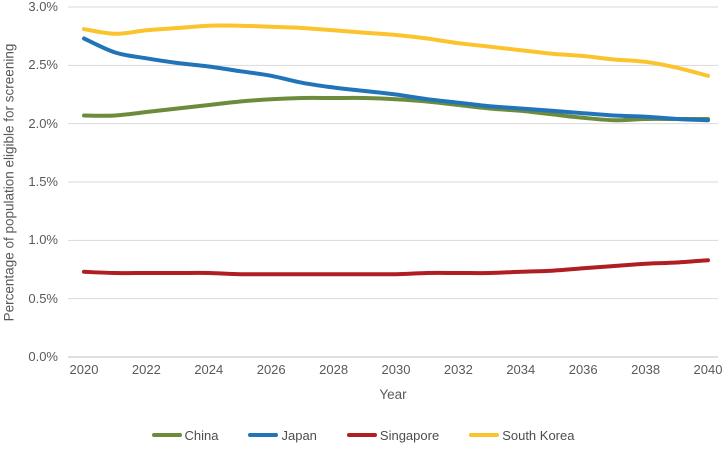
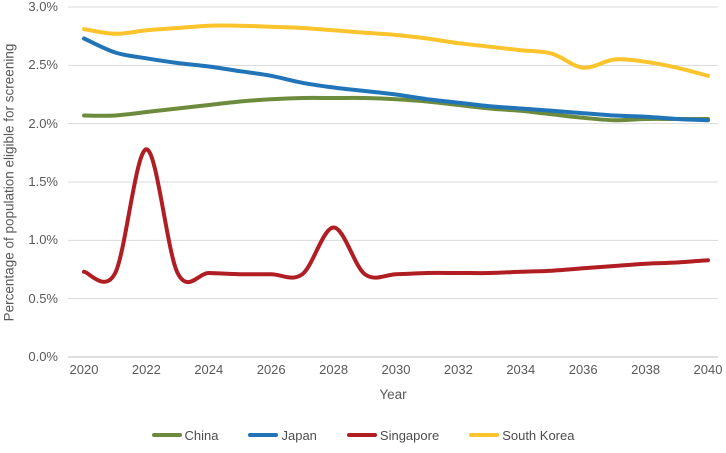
Singapore/2022: 0.72% -> 1.78%
Singapore/2028: 0.71% -> 1.11%
South Korea/2036: 2.58% -> 2.48%
